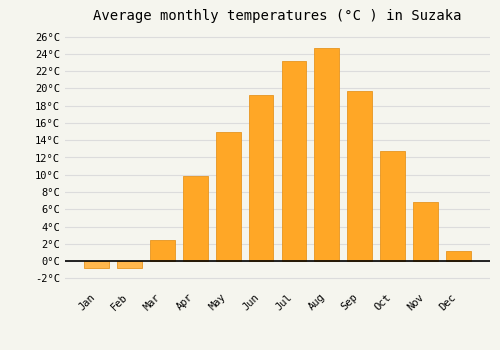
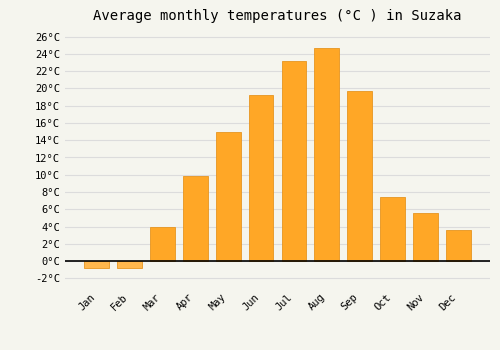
Mar: 2.5°C -> 4.0°C
Oct: 12.8°C -> 7.4°C
Nov: 6.8°C -> 5.6°C
Dec: 1.2°C -> 3.6°C
